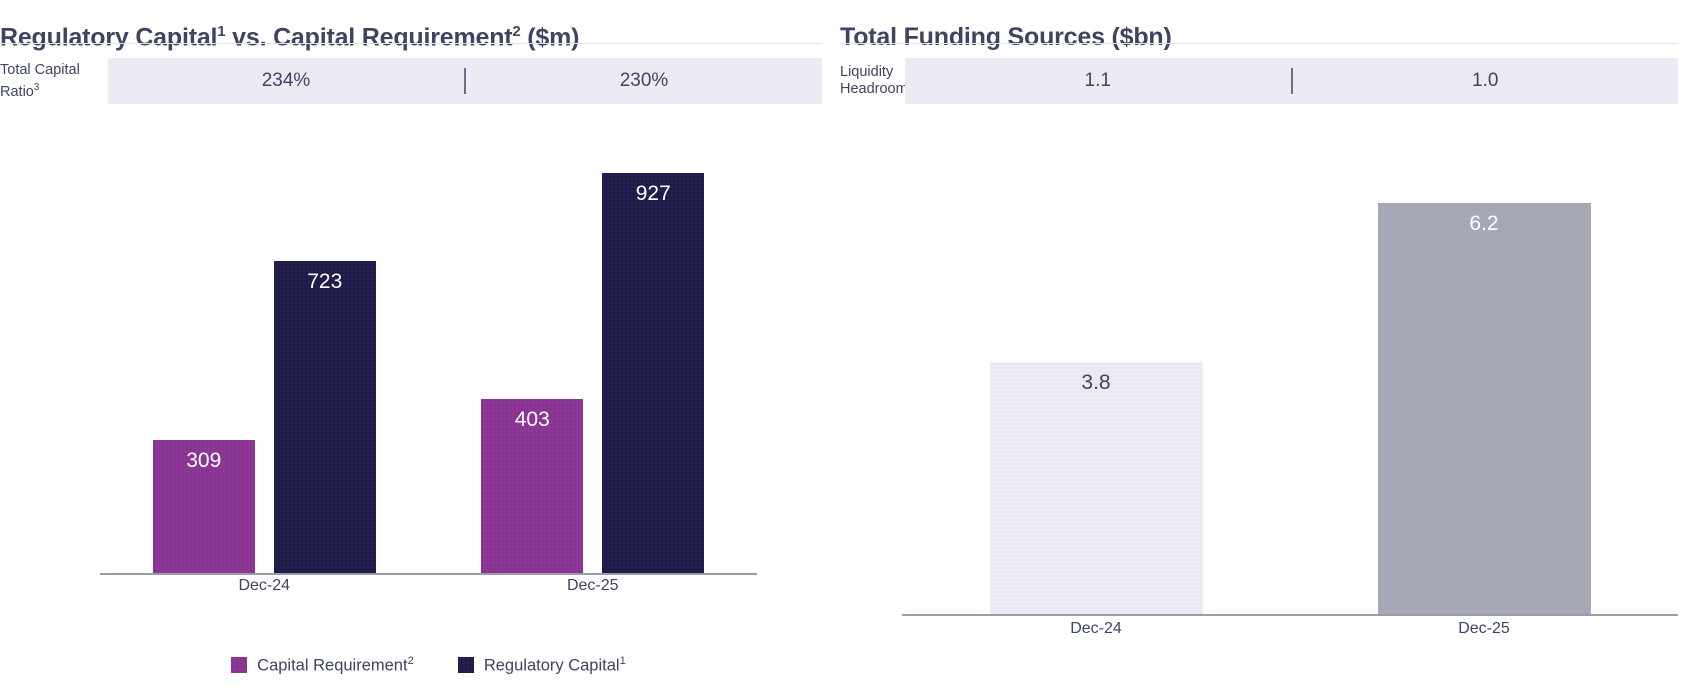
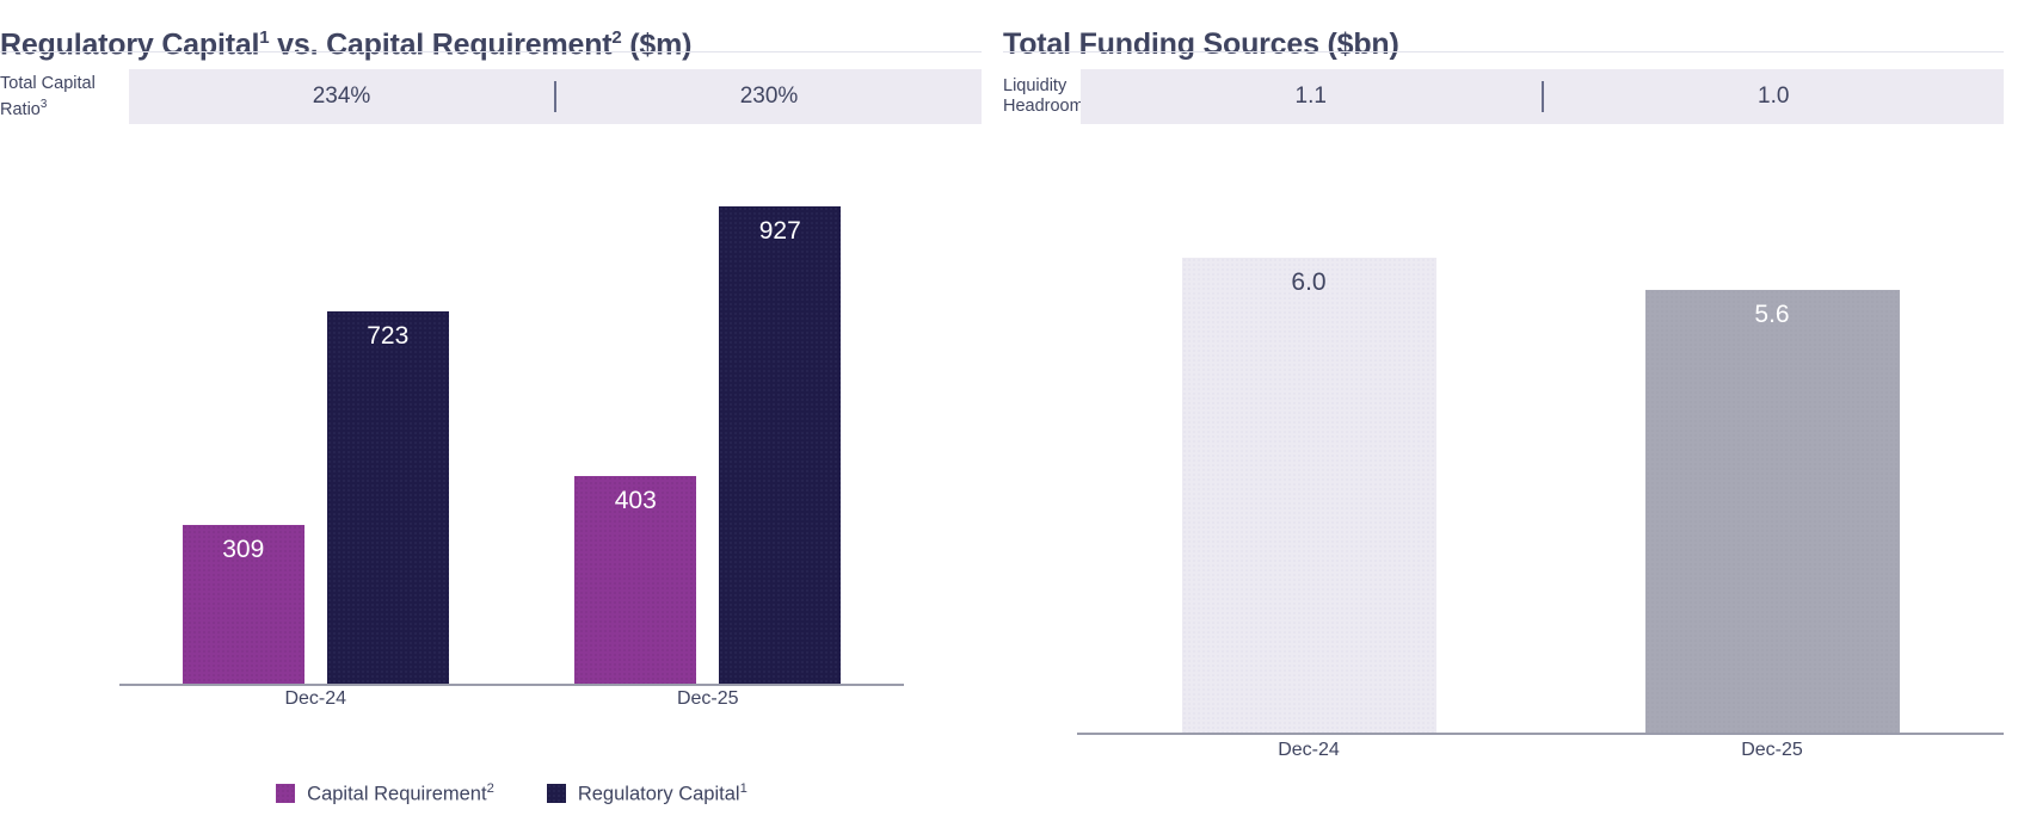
Total Funding Sources ($bn)/Dec-24: 3.8 -> 6.0
Total Funding Sources ($bn)/Dec-25: 6.2 -> 5.6
